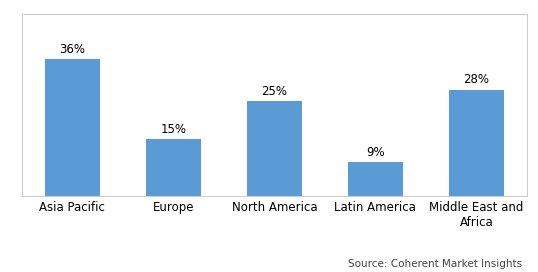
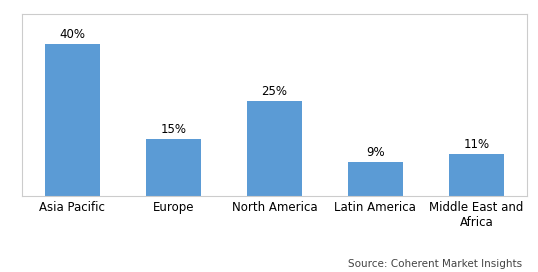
Asia Pacific: 36% -> 40%
Middle East and Africa: 28% -> 11%
